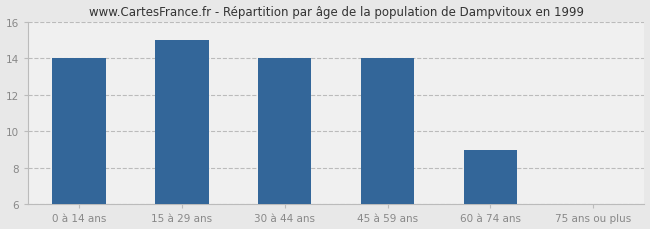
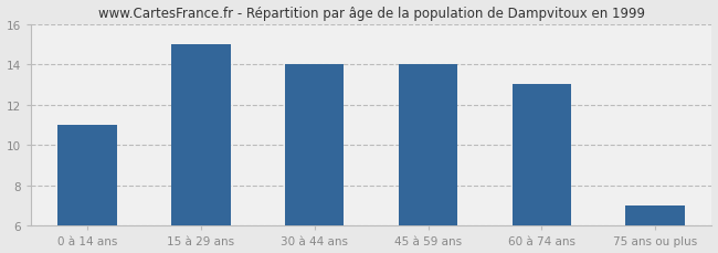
0 à 14 ans: 14 -> 11
60 à 74 ans: 9 -> 13
75 ans ou plus: 6 -> 7
